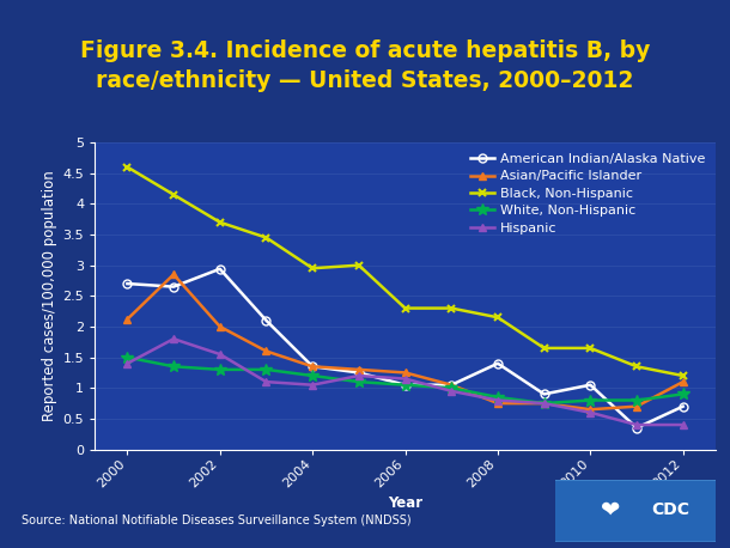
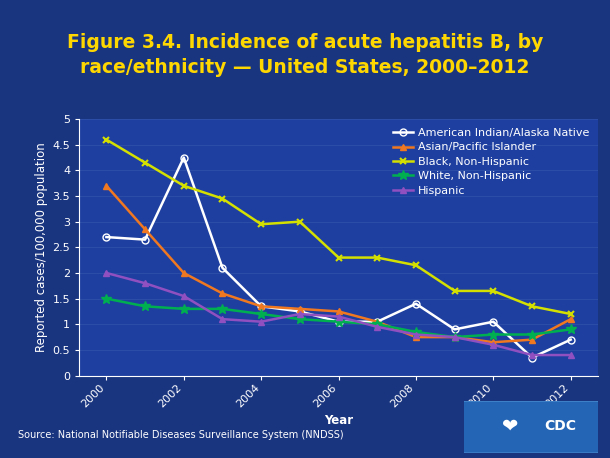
Asian/Pacific Islander/2000: 2.12 -> 3.70
Hispanic/2000: 1.40 -> 2.00
American Indian/Alaska Native/2002: 2.94 -> 4.25
